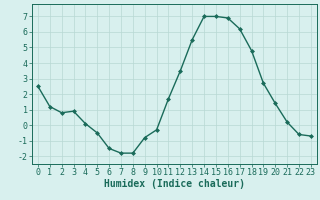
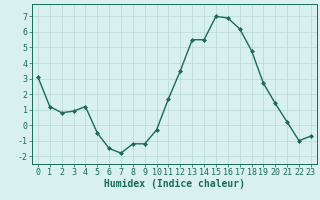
0: 2.5 -> 3.1
4: 0.1 -> 1.2
8: -1.8 -> -1.2
9: -0.8 -> -1.2
14: 7.0 -> 5.5
22: -0.6 -> -1.0
